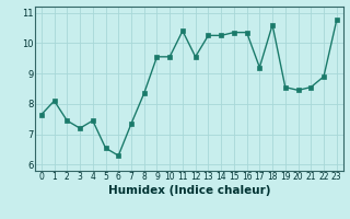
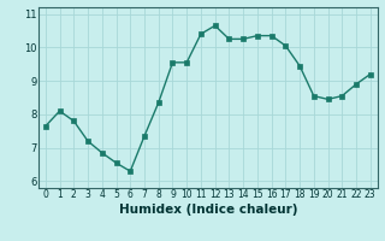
2: 7.45 -> 7.80
4: 7.45 -> 6.85
12: 9.55 -> 10.65
17: 9.20 -> 10.05
18: 10.60 -> 9.45
23: 10.75 -> 9.20
